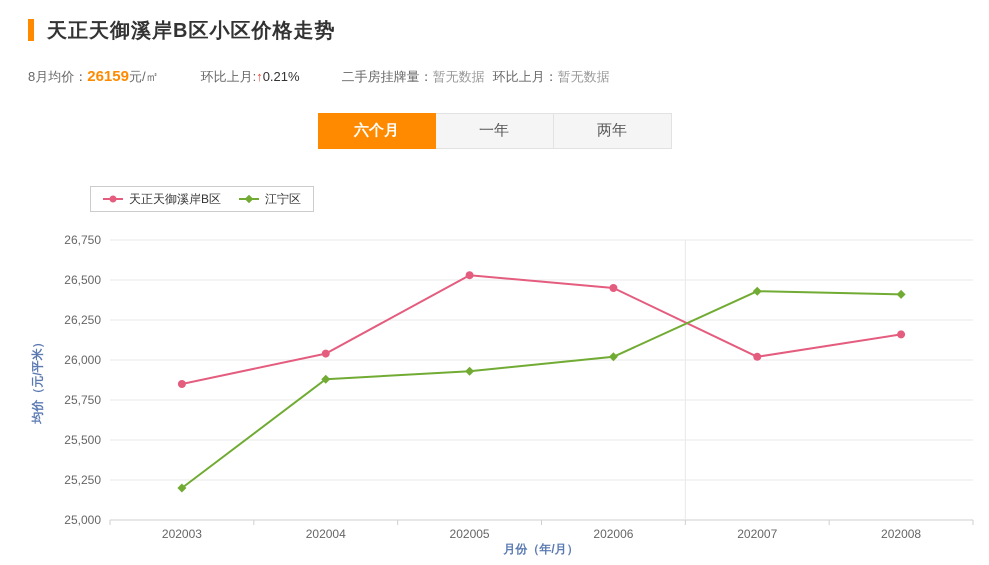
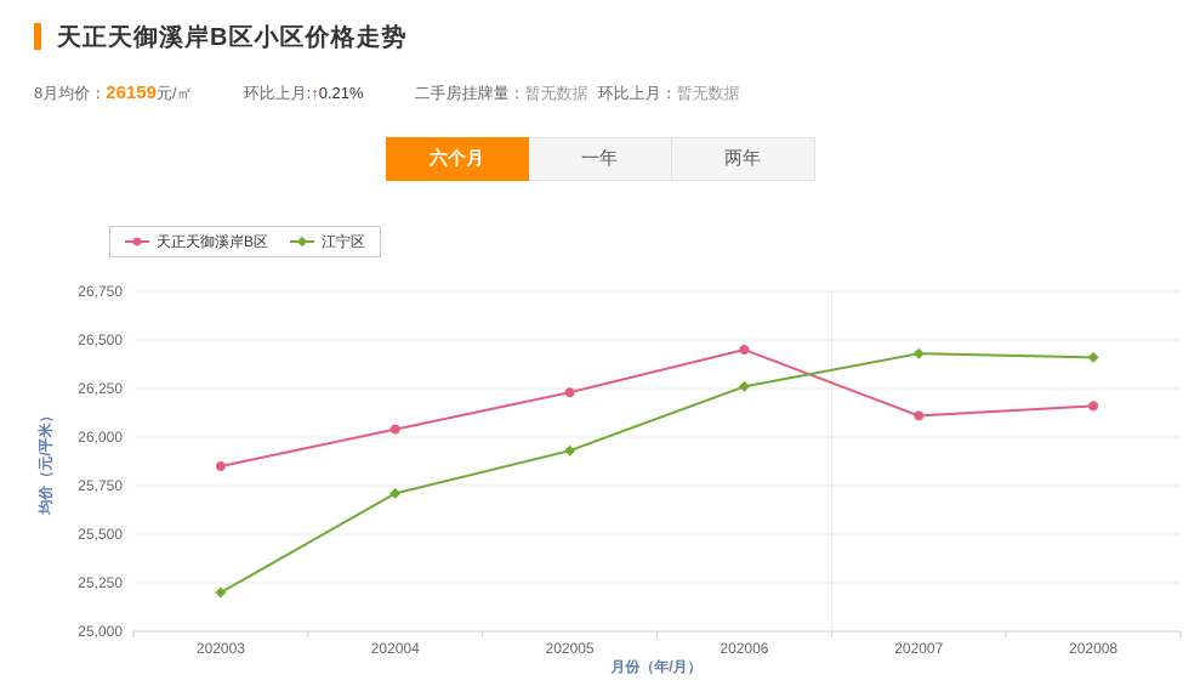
江宁区/202004: 25880 -> 25710
天正天御溪岸B区/202005: 26530 -> 26230
江宁区/202006: 26020 -> 26260
天正天御溪岸B区/202007: 26020 -> 26110
